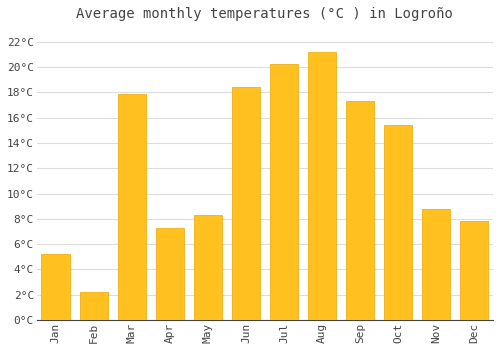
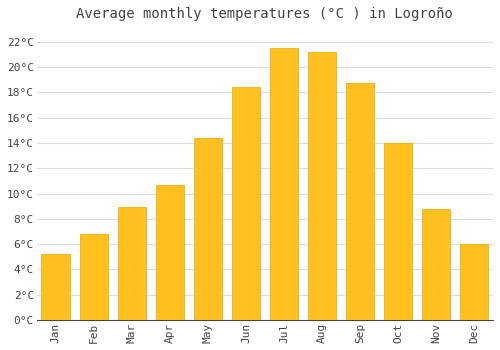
Feb: 2.2°C -> 6.8°C
Mar: 17.9°C -> 8.9°C
Apr: 7.3°C -> 10.7°C
May: 8.3°C -> 14.4°C
Jul: 20.2°C -> 21.5°C
Sep: 17.3°C -> 18.7°C
Oct: 15.4°C -> 14.0°C
Dec: 7.8°C -> 6.0°C
